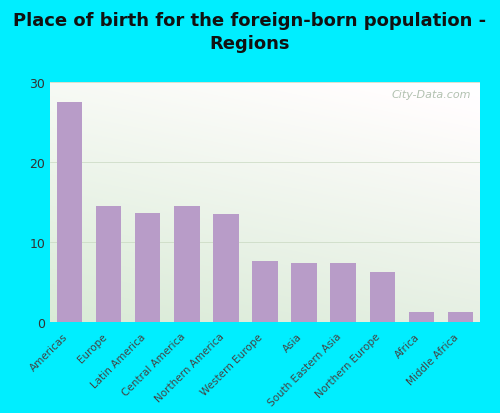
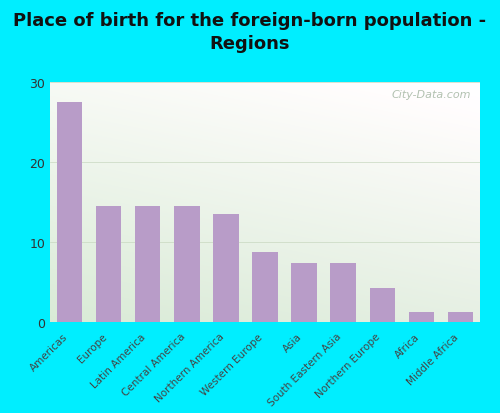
Latin America: 13.6 -> 14.5
Western Europe: 7.6 -> 8.7
Northern Europe: 6.2 -> 4.3
